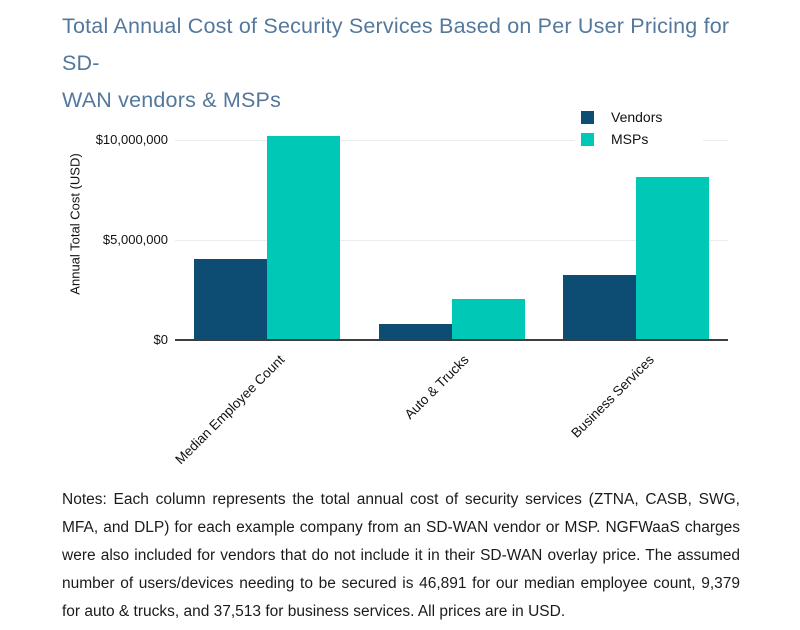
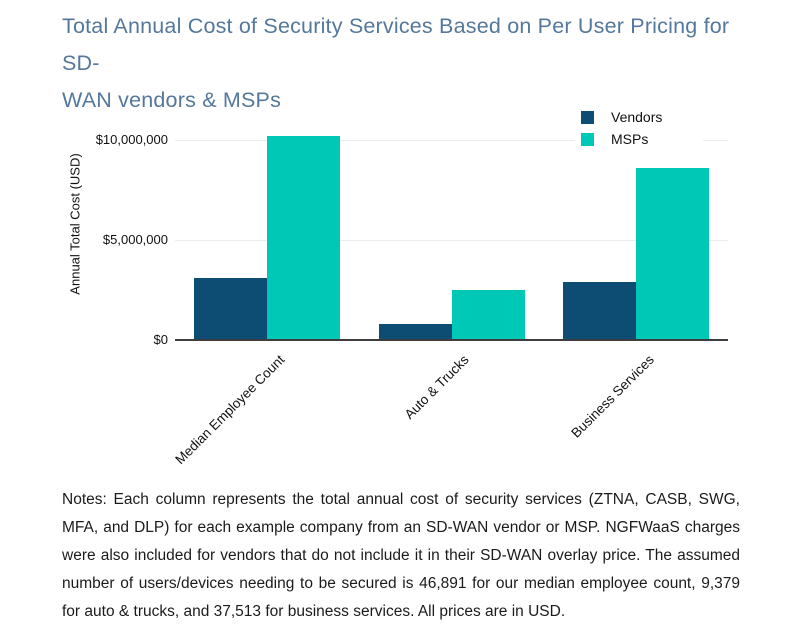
Vendors/Median Employee Count: $4000000 -> $3100000
MSPs/Auto & Trucks: $2000000 -> $2500000
Vendors/Business Services: $3200000 -> $2900000
MSPs/Business Services: $8200000 -> $8600000
